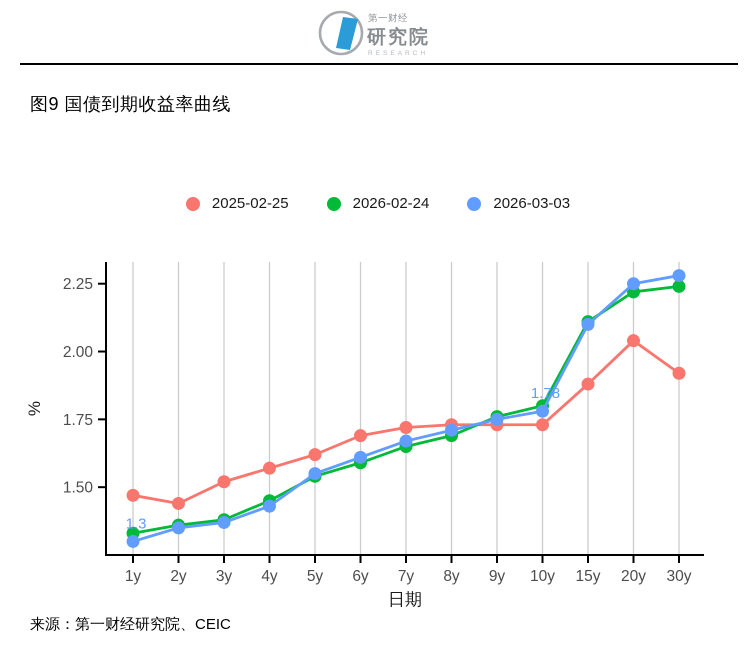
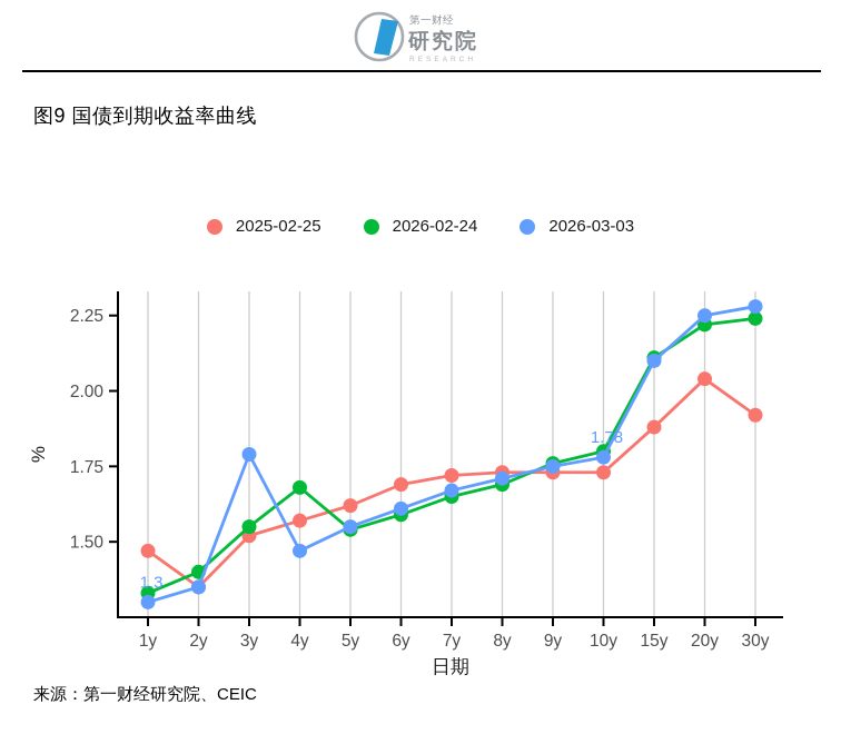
2025-02-25/2y: 1.44 -> 1.35
2026-02-24/2y: 1.36 -> 1.40
2026-02-24/3y: 1.38 -> 1.55
2026-03-03/3y: 1.37 -> 1.79
2026-02-24/4y: 1.45 -> 1.68
2026-03-03/4y: 1.43 -> 1.47
